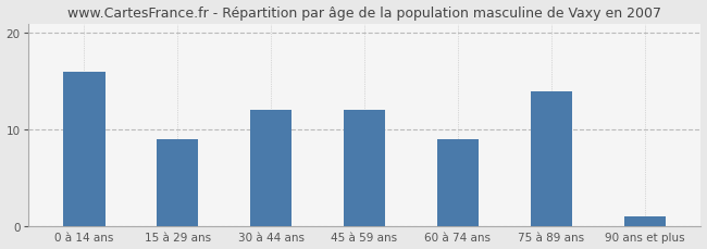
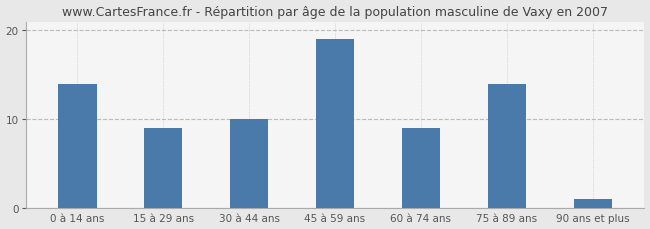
0 à 14 ans: 16 -> 14
30 à 44 ans: 12 -> 10
45 à 59 ans: 12 -> 19
